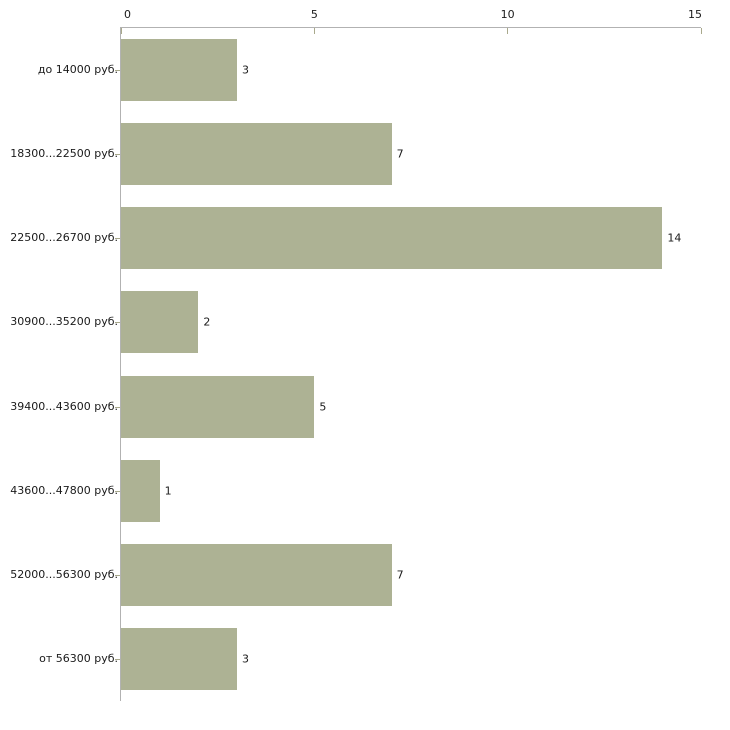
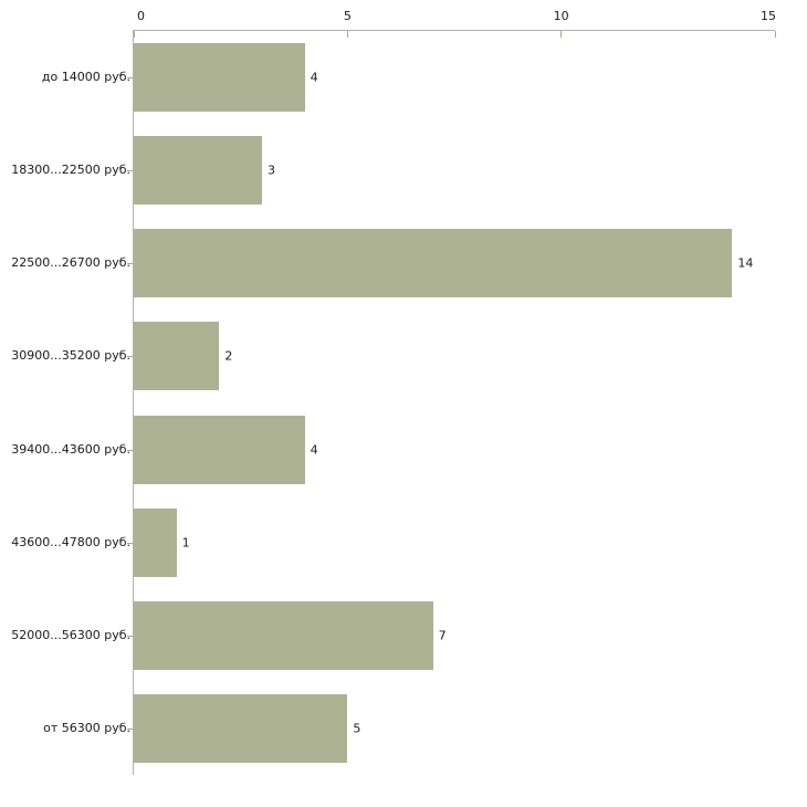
до 14000 руб.: 3 -> 4
18300...22500 руб.: 7 -> 3
39400...43600 руб.: 5 -> 4
от 56300 руб.: 3 -> 5
